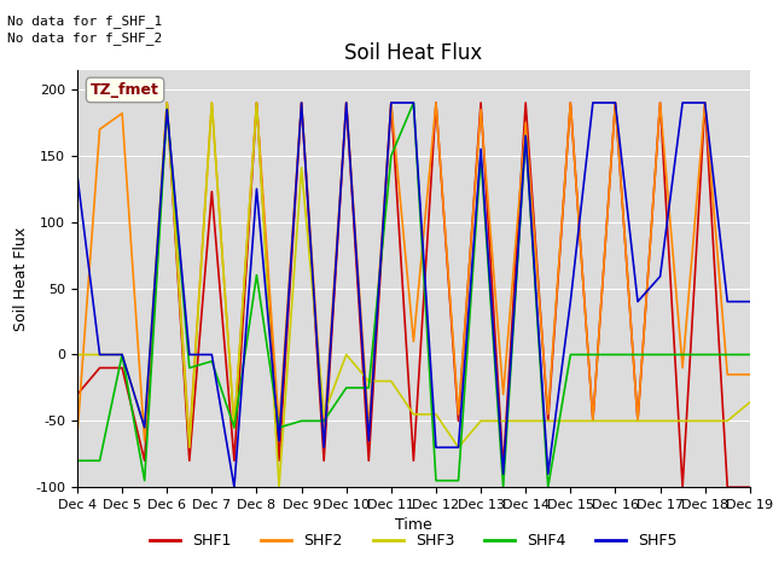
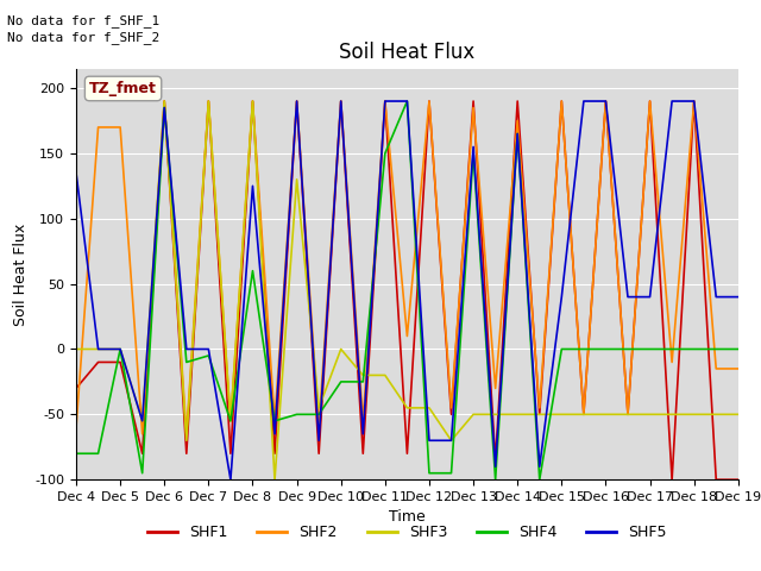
SHF2/Dec 5: 182 -> 170
SHF1/Dec 7: 123 -> 190
SHF3/Dec 9: 141 -> 130
SHF5/Dec 17: 59 -> 40
SHF3/Dec 19: -36 -> -50
